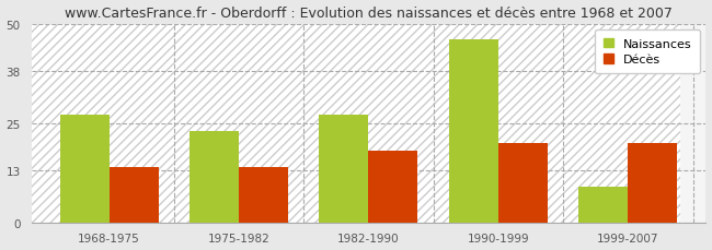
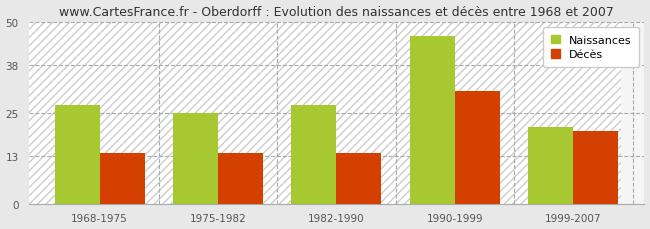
Naissances/1975-1982: 23 -> 25
Décès/1982-1990: 18 -> 14
Décès/1990-1999: 20 -> 31
Naissances/1999-2007: 9 -> 21
